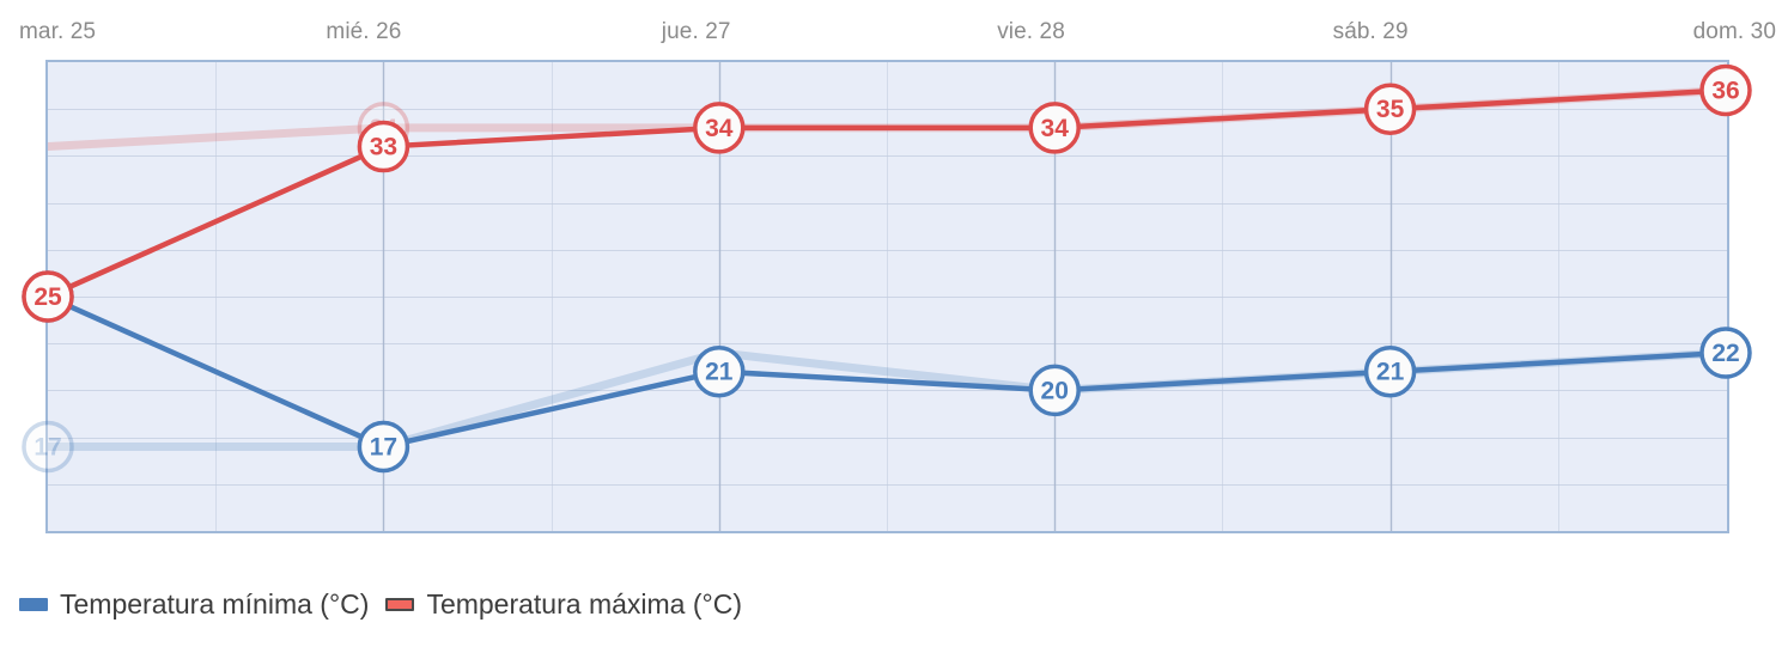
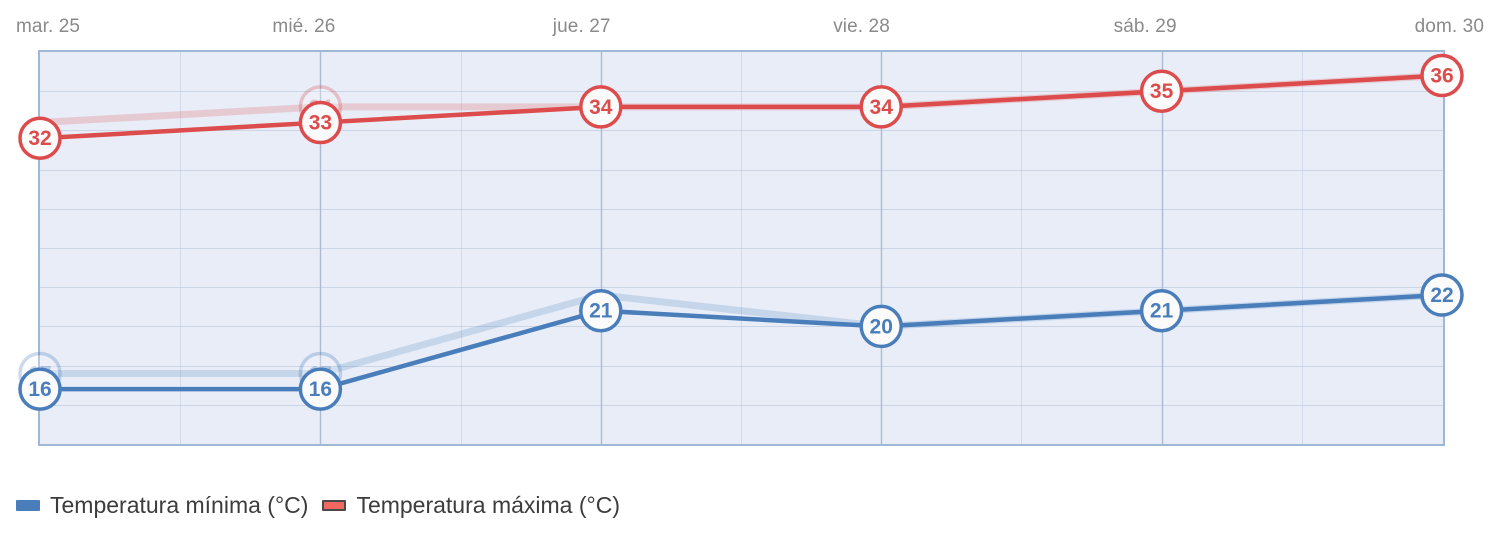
Temperatura mínima (°C)/mar. 25: 25 -> 16
Temperatura máxima (°C)/mar. 25: 25 -> 32
Temperatura mínima (°C)/mié. 26: 17 -> 16
